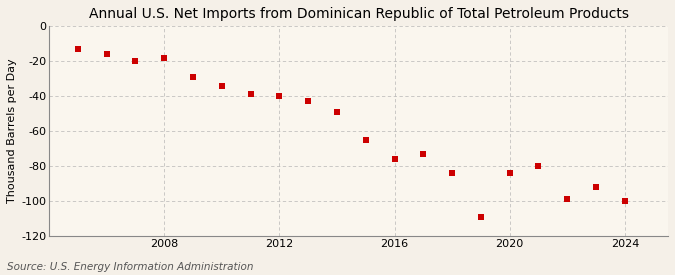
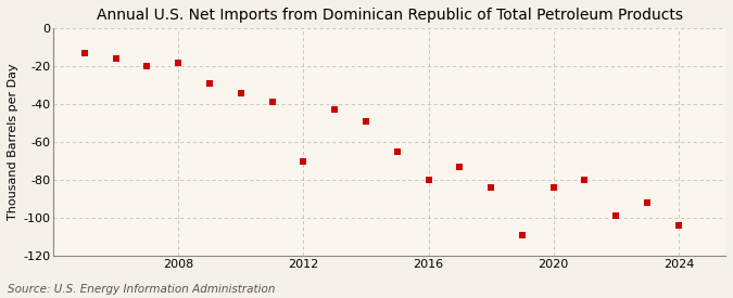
2012: -40 -> -70
2016: -76 -> -80
2024: -100 -> -104
